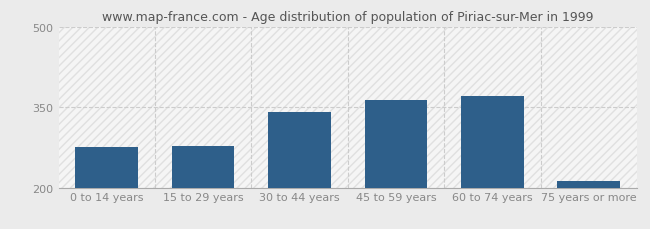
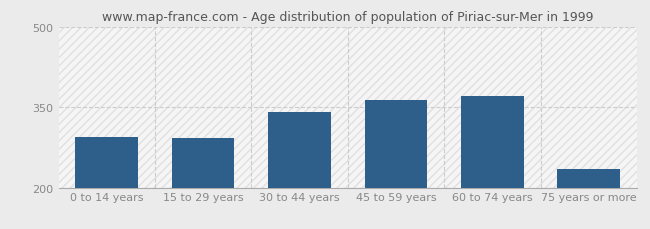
0 to 14 years: 275 -> 294
15 to 29 years: 278 -> 292
75 years or more: 213 -> 234
